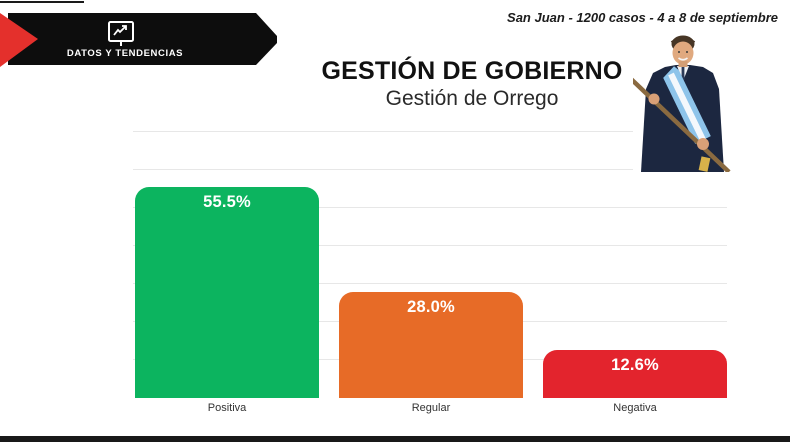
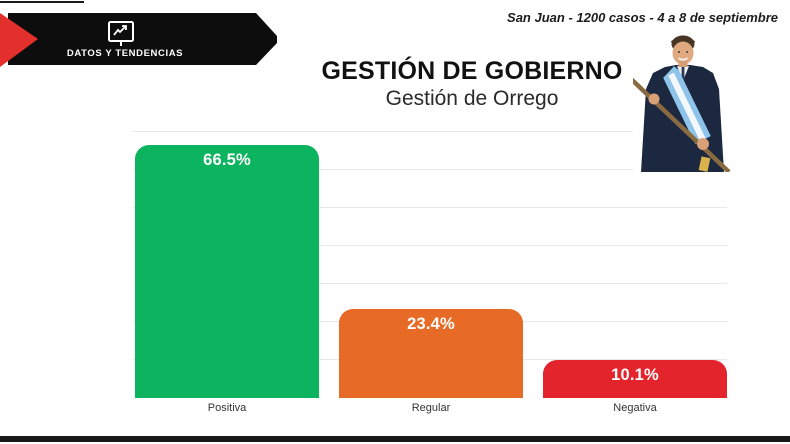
Positiva: 55.5% -> 66.5%
Regular: 28.0% -> 23.4%
Negativa: 12.6% -> 10.1%
